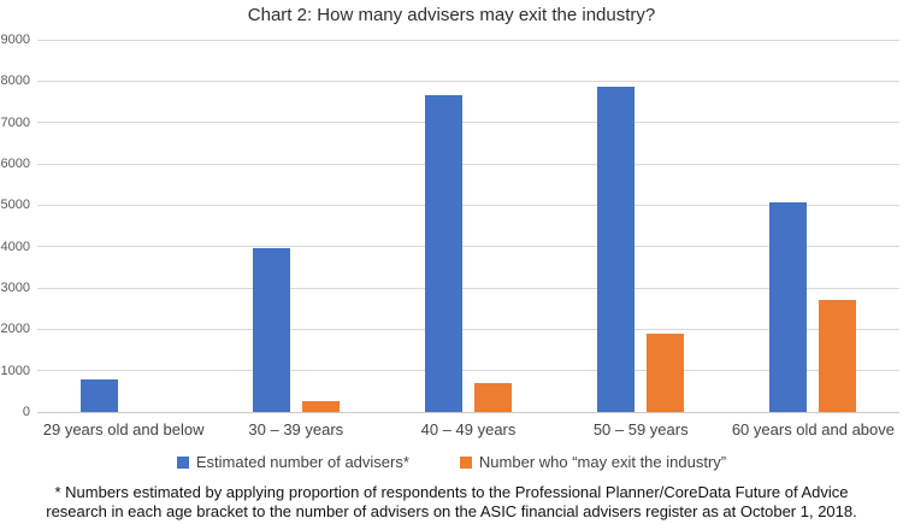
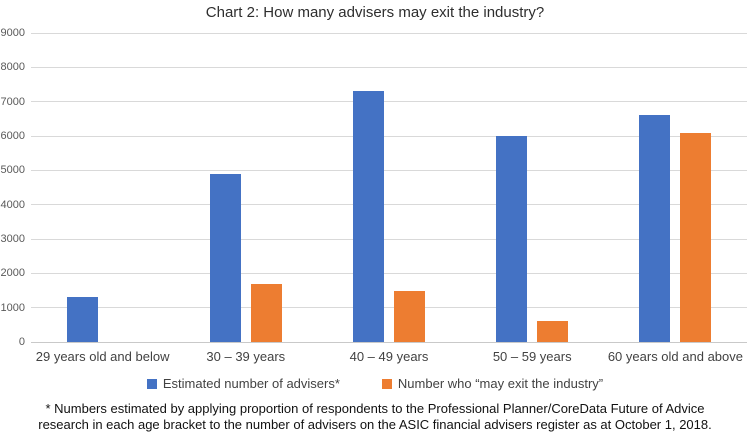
Estimated number of advisers*/29 years old and below: 800 -> 1300
Estimated number of advisers*/30 – 39 years: 4000 -> 4900
Number who “may exit the industry”/30 – 39 years: 200 -> 1700
Estimated number of advisers*/40 – 49 years: 7600 -> 7300
Number who “may exit the industry”/40 – 49 years: 700 -> 1500
Estimated number of advisers*/50 – 59 years: 7800 -> 6000
Number who “may exit the industry”/50 – 59 years: 1900 -> 600
Estimated number of advisers*/60 years old and above: 5100 -> 6600
Number who “may exit the industry”/60 years old and above: 2700 -> 6100
